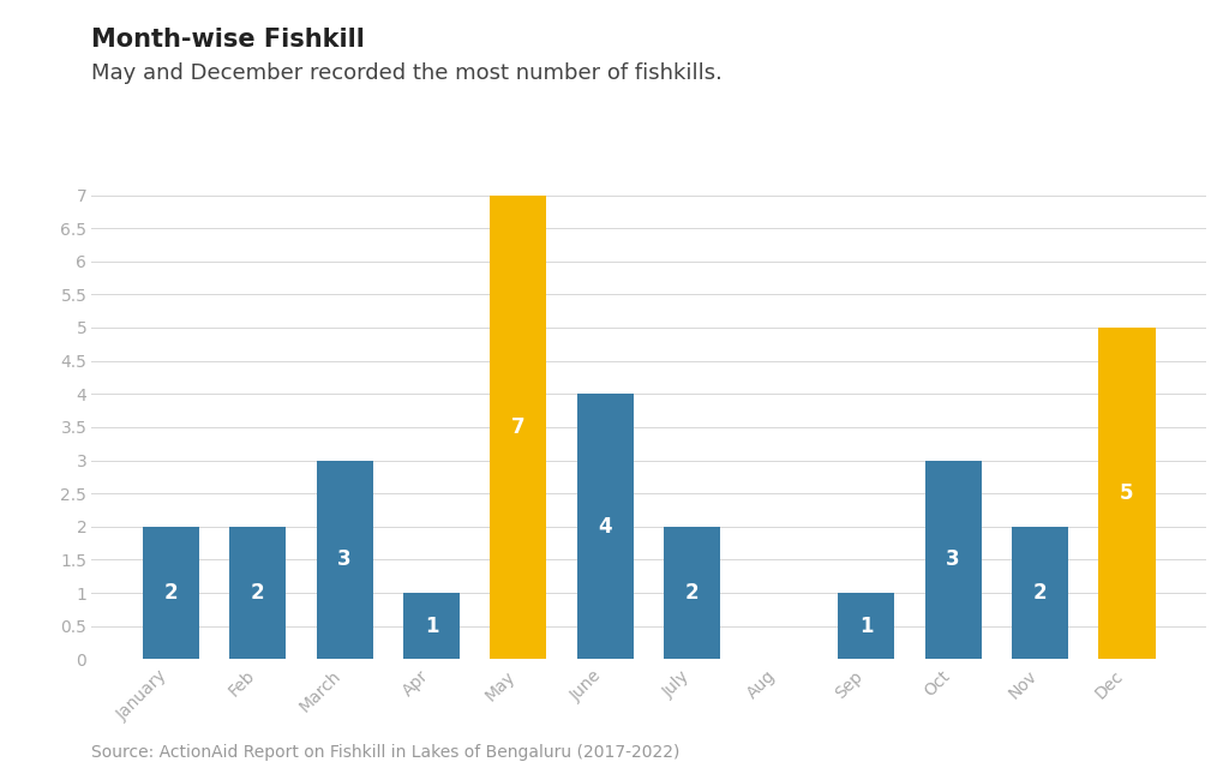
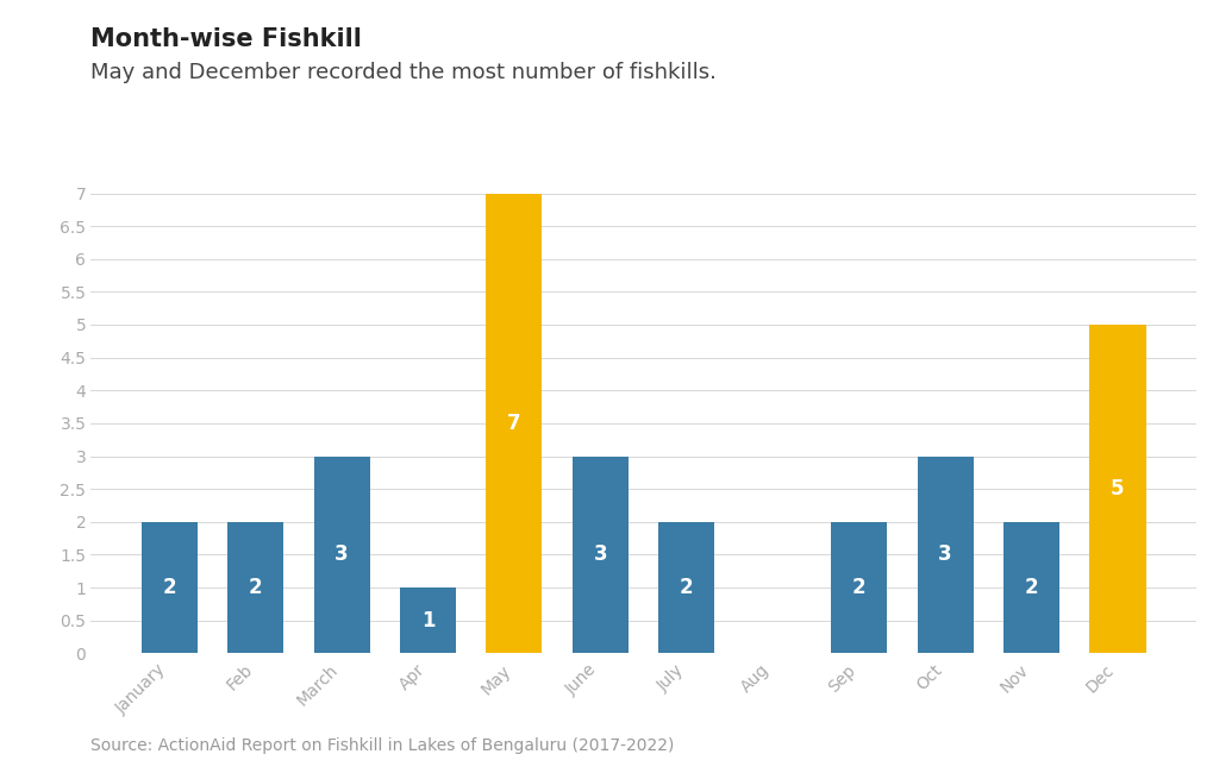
June: 4 -> 3
Sep: 1 -> 2
